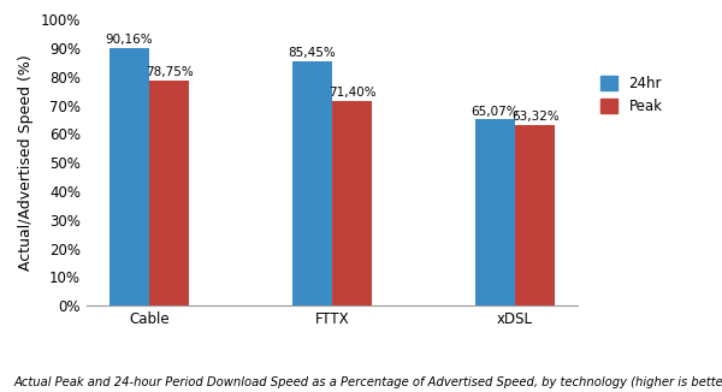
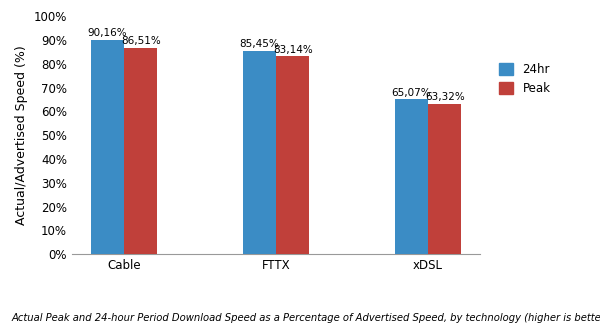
Peak/Cable: 78,75% -> 86,51%
Peak/FTTX: 71,40% -> 83,14%
